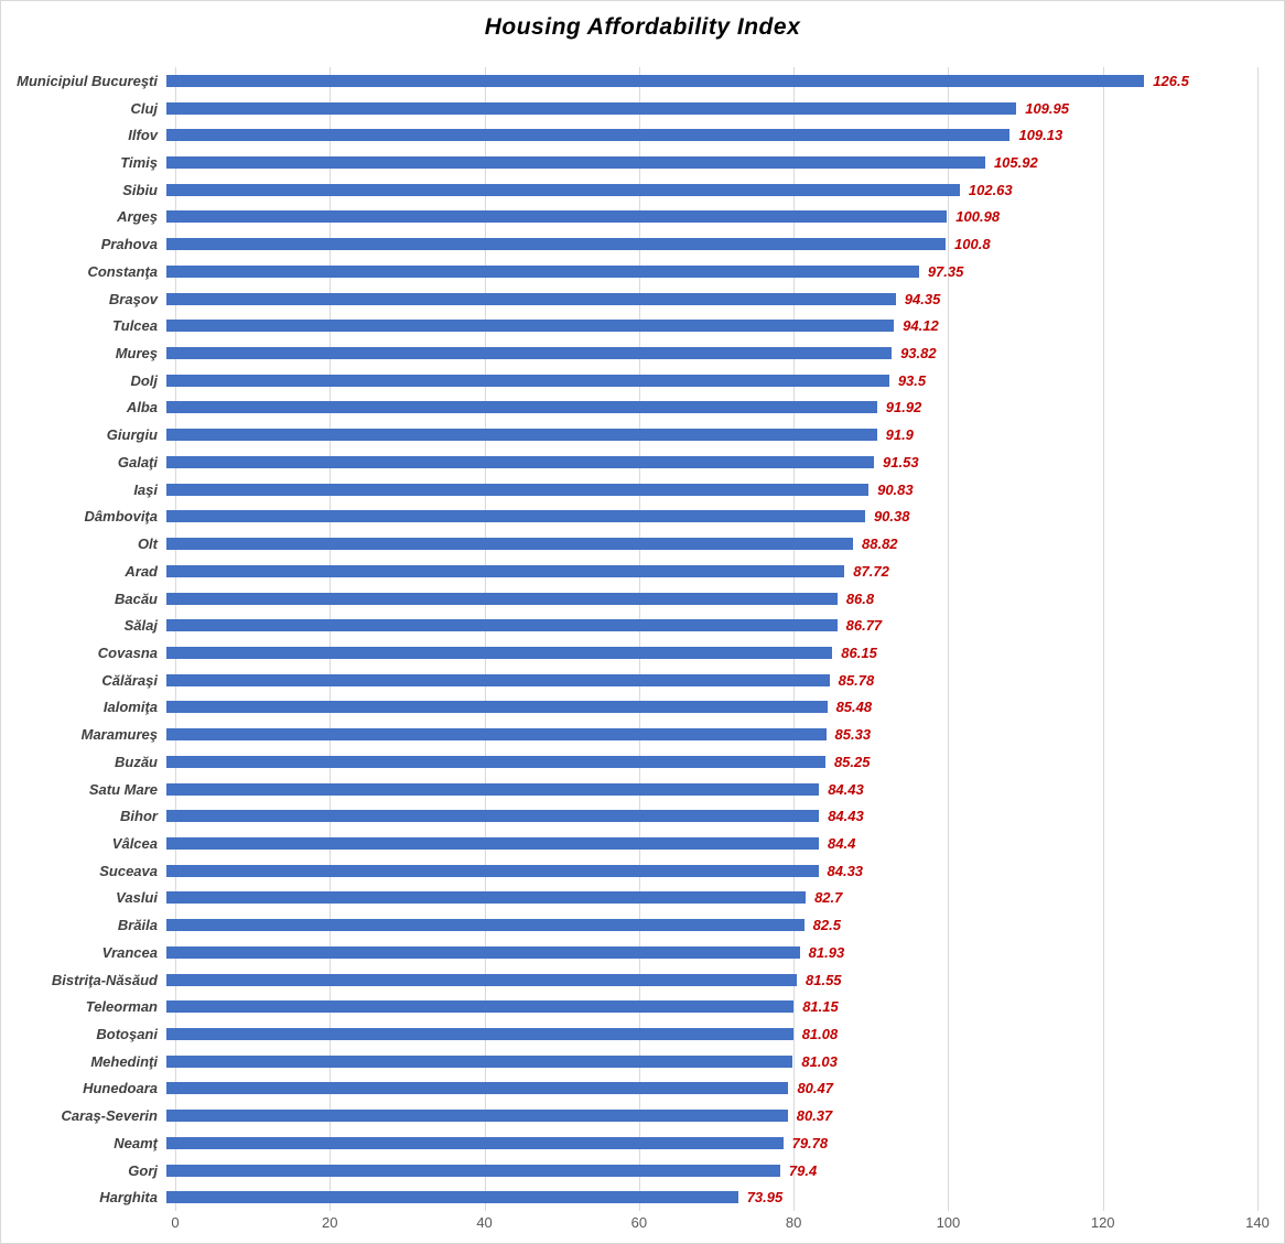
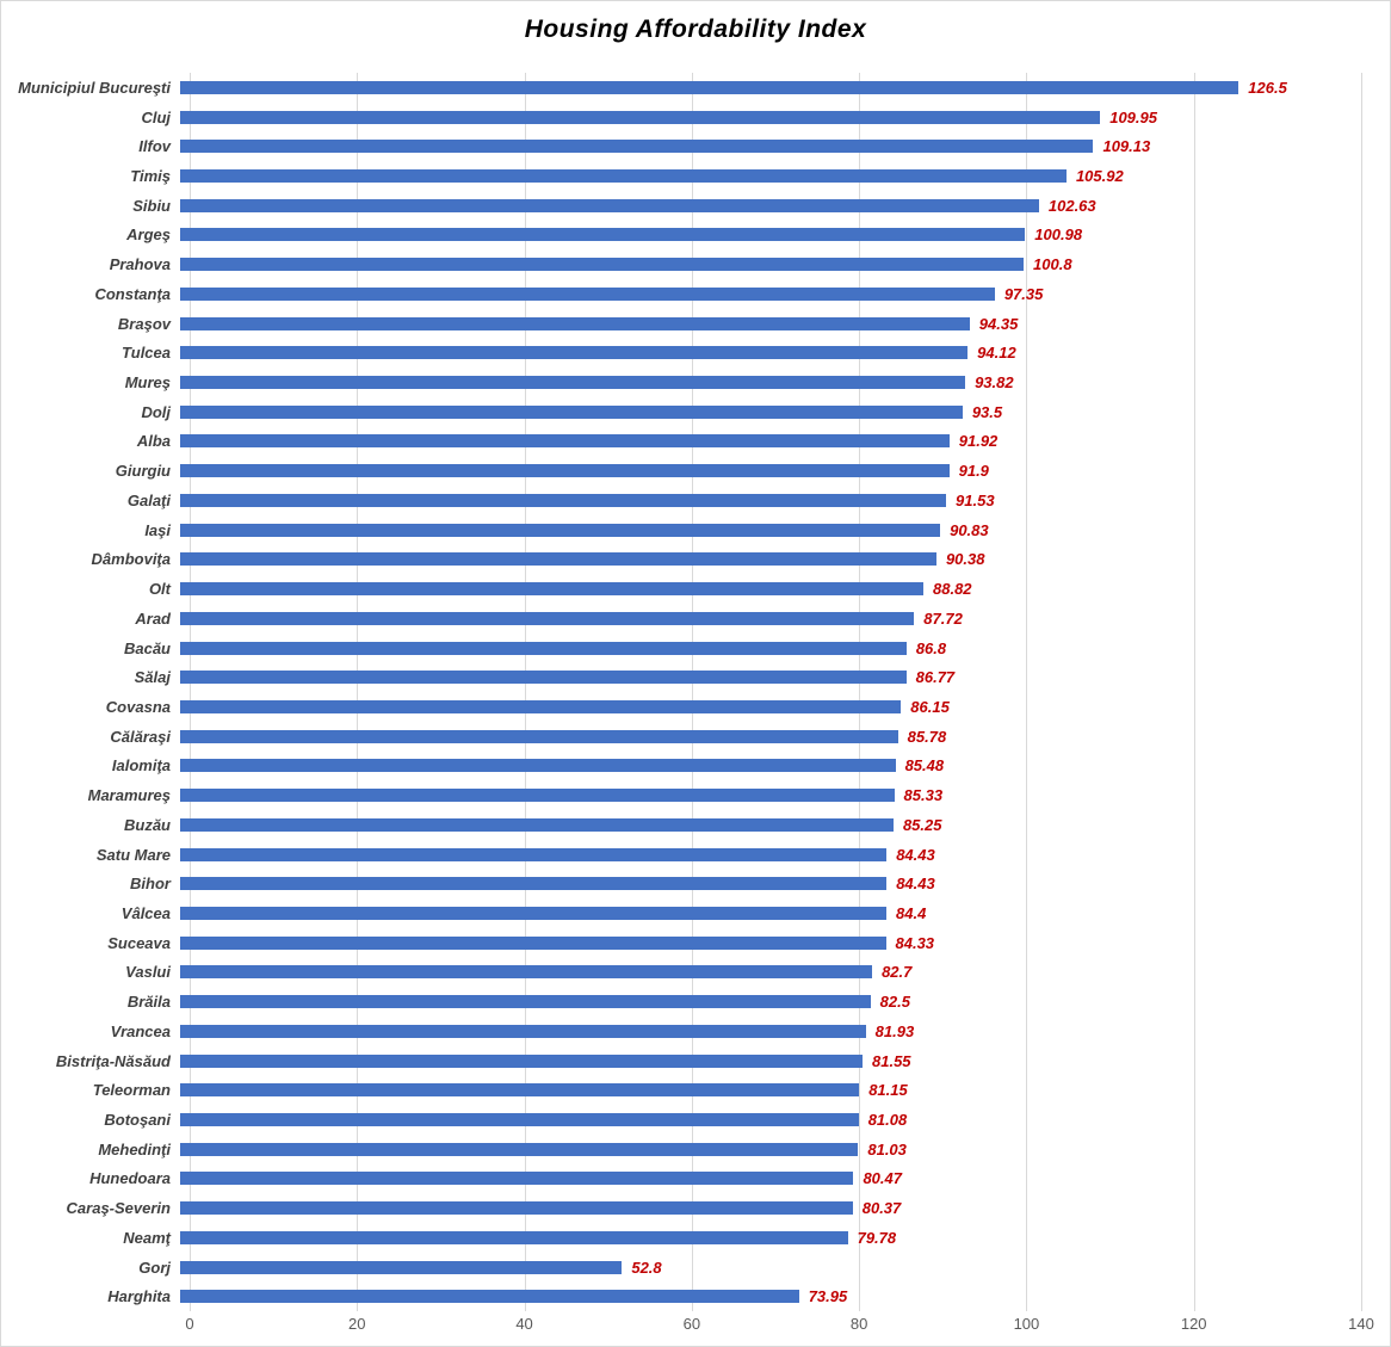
Gorj: 79.4 -> 52.8
